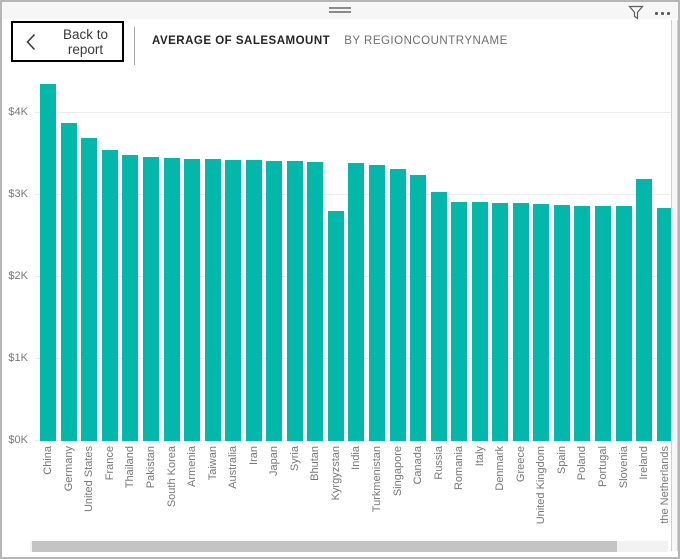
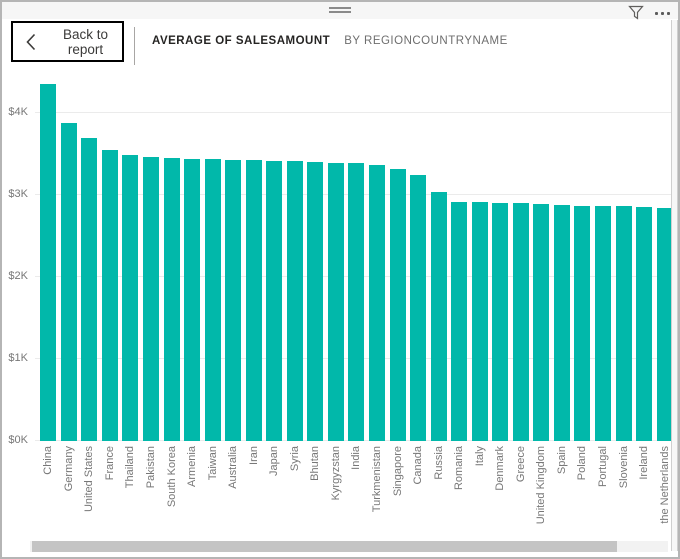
Kyrgyzstan: $2.8K -> $3.4K
Ireland: $3.2K -> $2.8K
